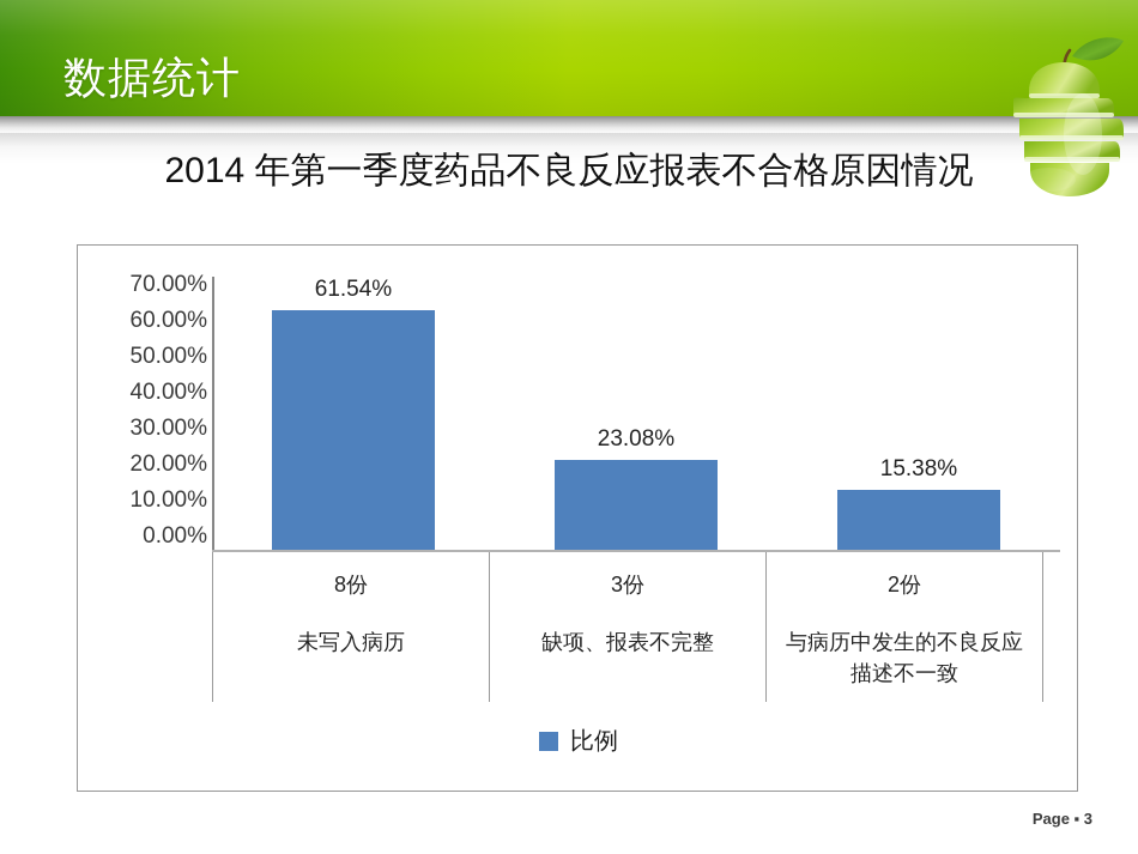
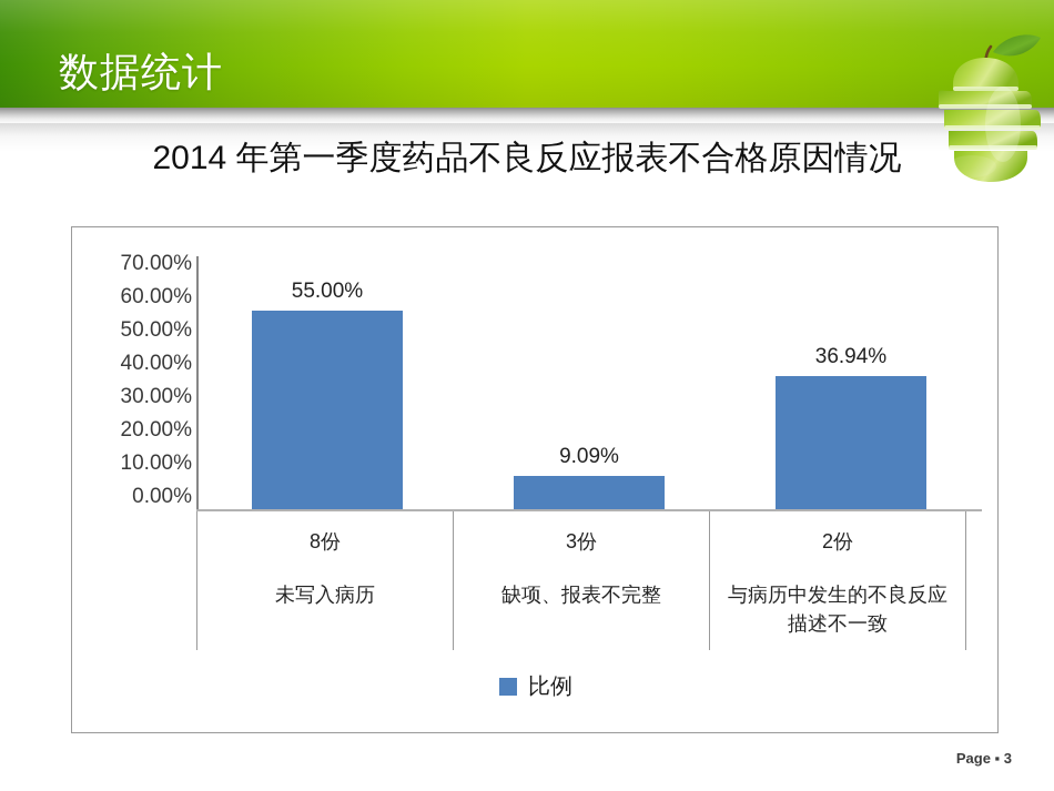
未写入病历: 61.54% -> 55.00%
缺项、报表不完整: 23.08% -> 9.09%
与病历中发生的不良反应描述不一致: 15.38% -> 36.94%
